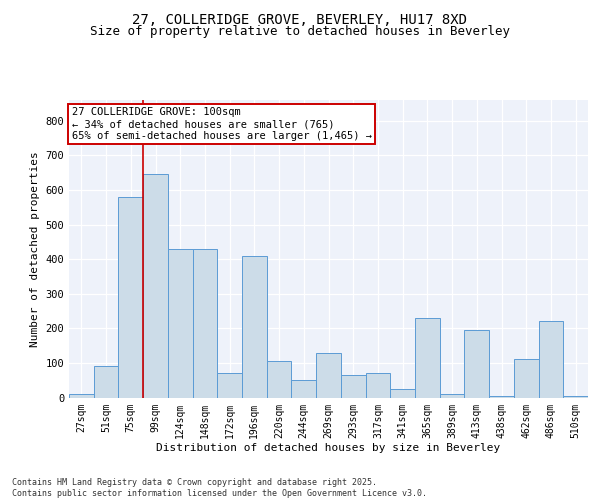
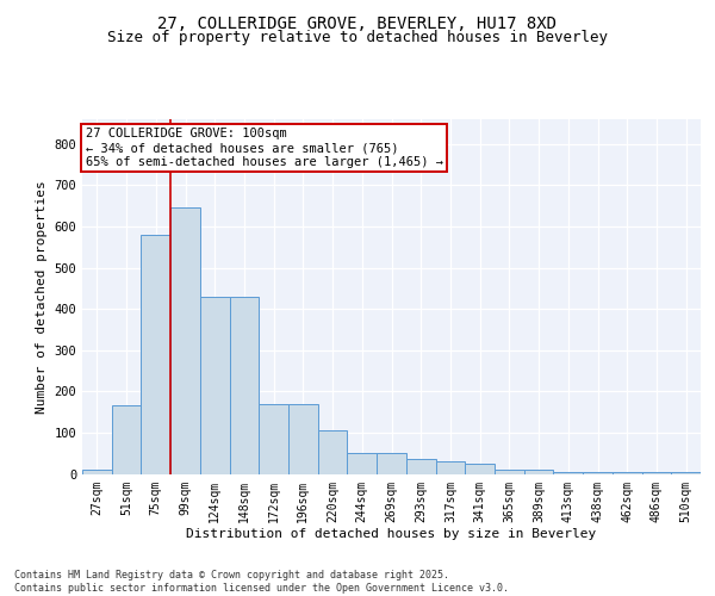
51sqm: 90 -> 165
172sqm: 70 -> 170
196sqm: 410 -> 170
269sqm: 130 -> 50
293sqm: 65 -> 35
317sqm: 70 -> 30
365sqm: 230 -> 10
413sqm: 195 -> 5
462sqm: 110 -> 5
486sqm: 220 -> 5
